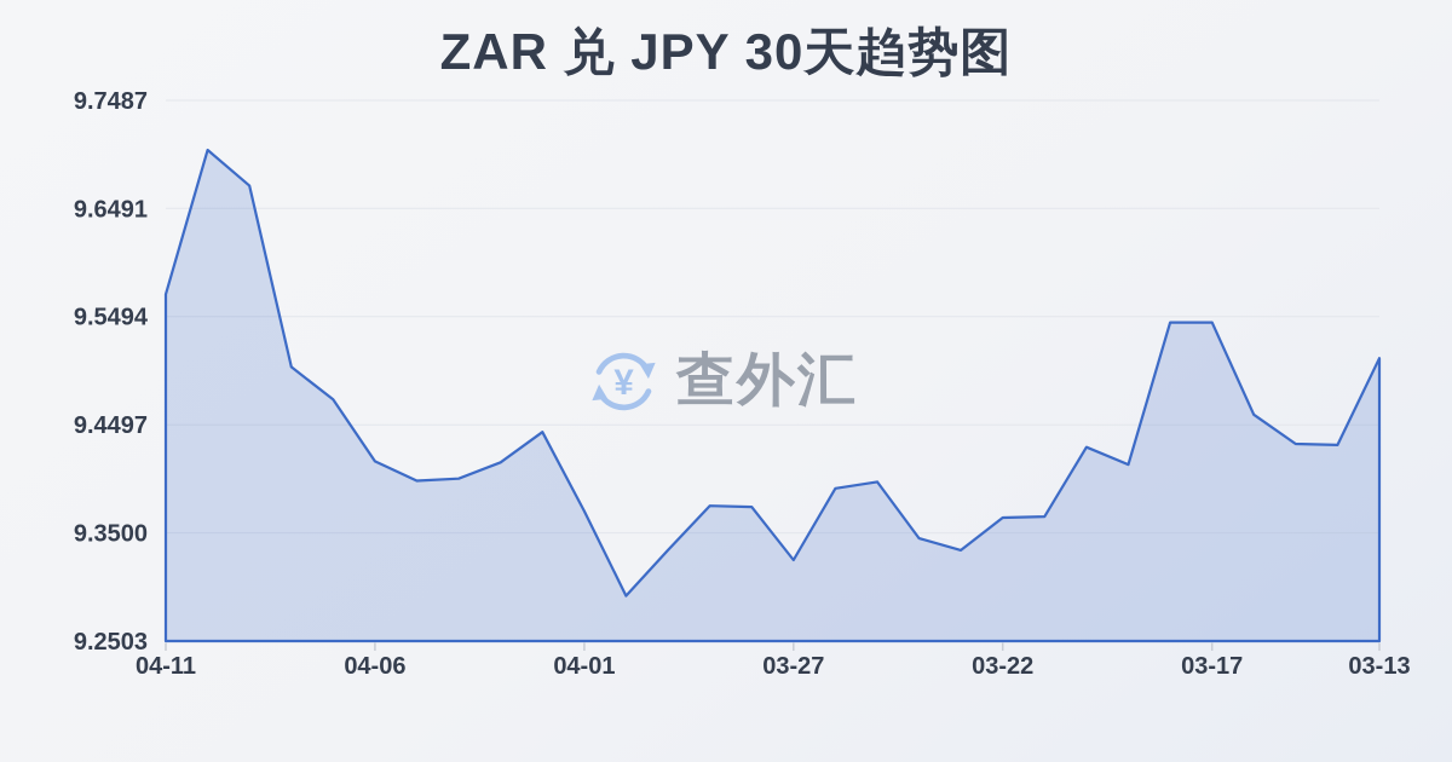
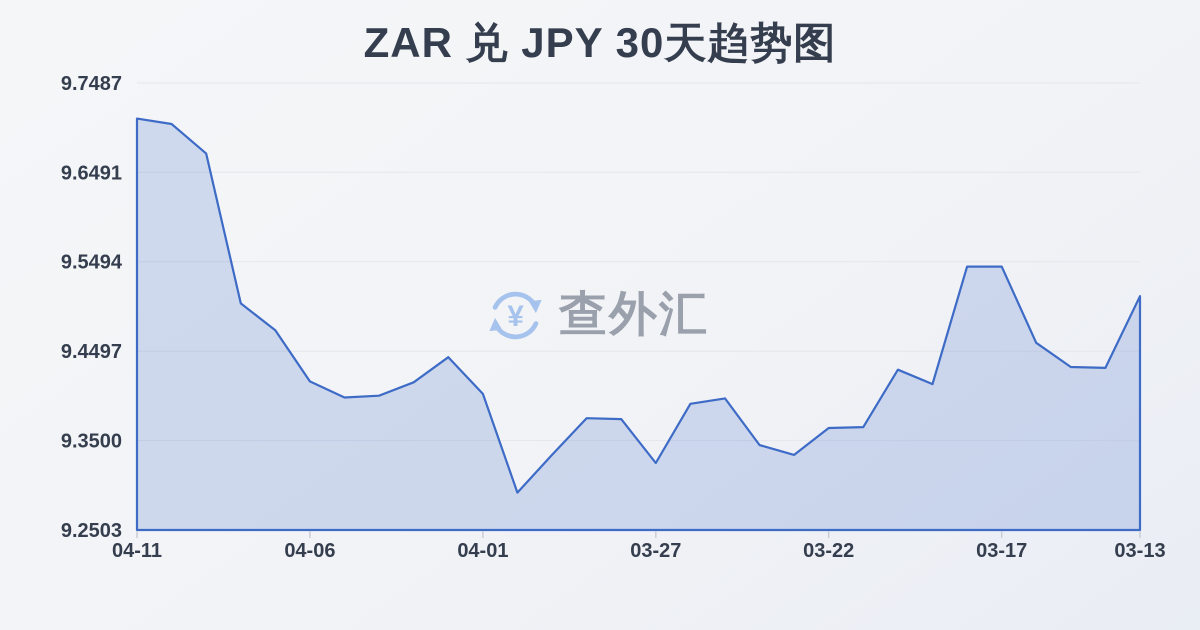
04-11: 9.57 -> 9.71
04-01: 9.37 -> 9.40
